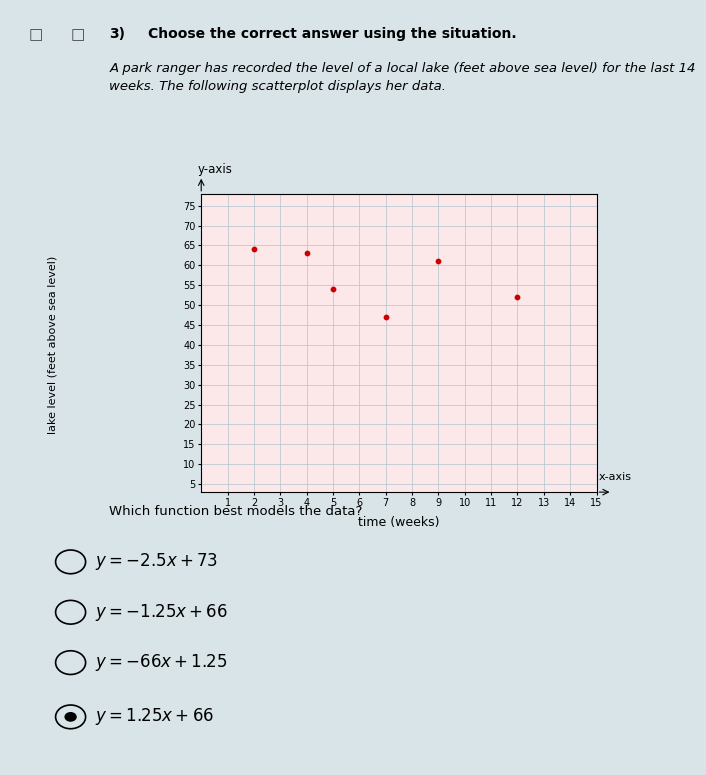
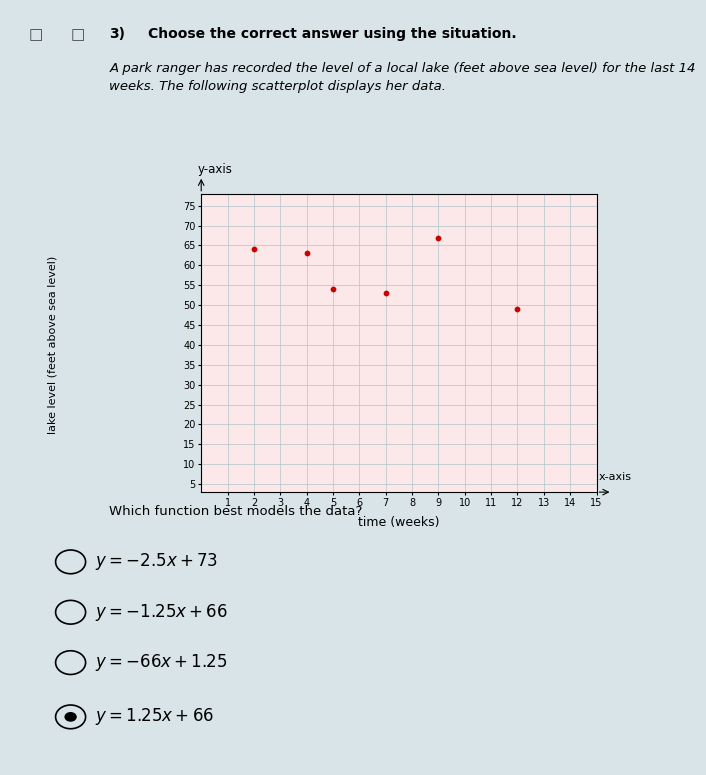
7: 47 -> 53
9: 61 -> 67
12: 52 -> 49
